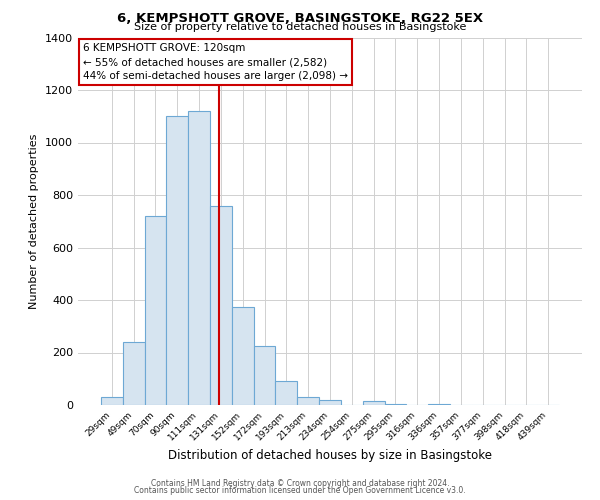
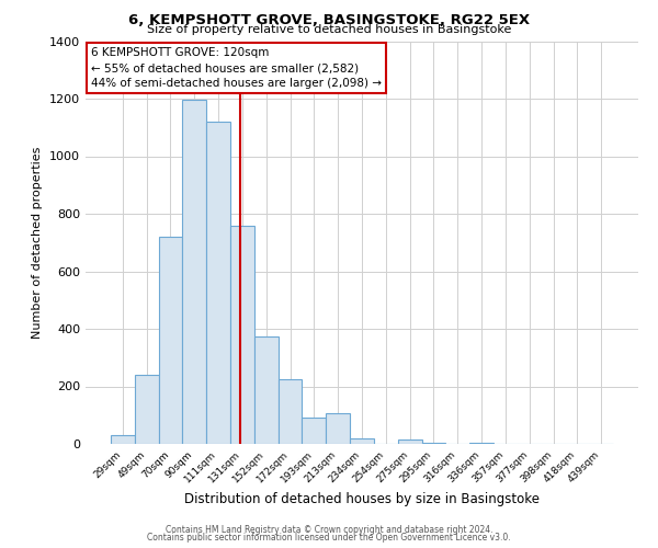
90sqm: 1100 -> 1195
213sqm: 30 -> 105
